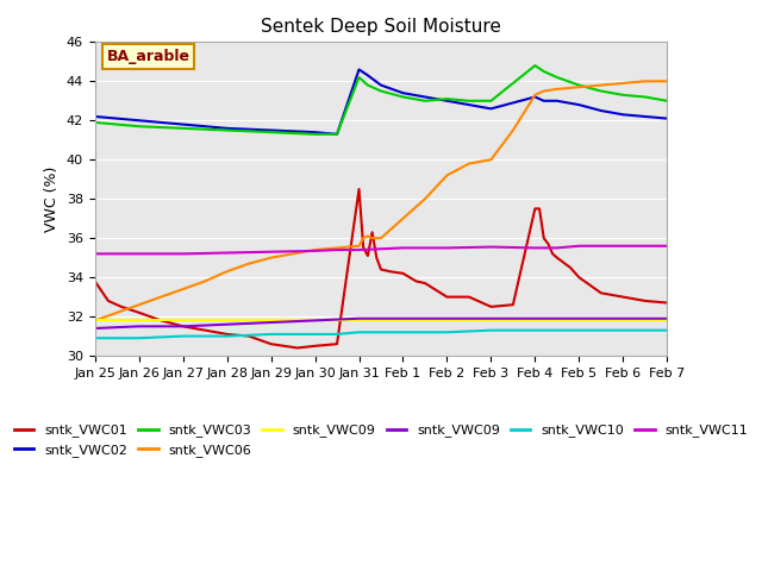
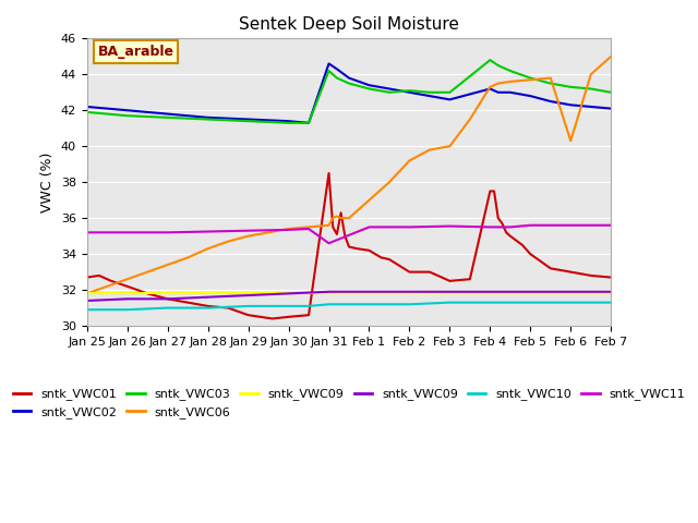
sntk_VWC01/Jan 25: 33.8 -> 32.7
sntk_VWC11/Jan 31: 35.4 -> 34.6
sntk_VWC06/Feb 6: 43.9 -> 40.3
sntk_VWC06/Feb 7: 44.0 -> 45.0
